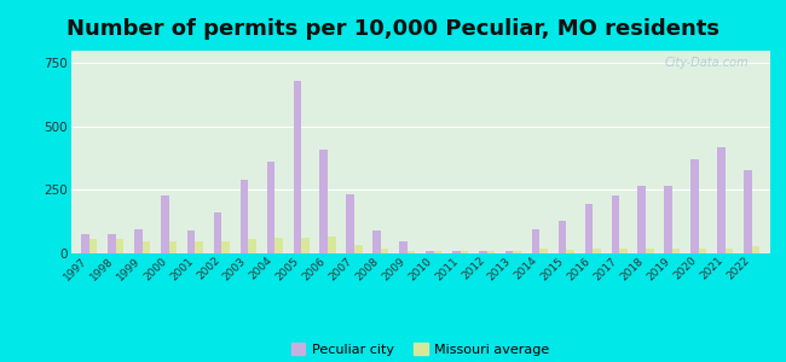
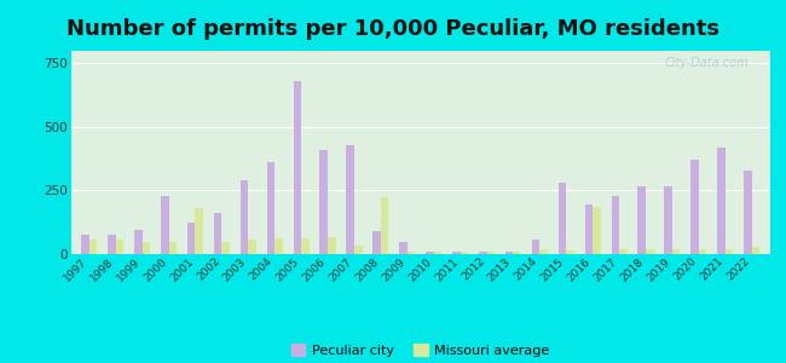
Peculiar city/2001: 90 -> 125
Missouri average/2001: 50 -> 180
Peculiar city/2007: 235 -> 430
Missouri average/2008: 20 -> 225
Peculiar city/2014: 95 -> 55
Peculiar city/2015: 130 -> 280
Missouri average/2016: 20 -> 185
